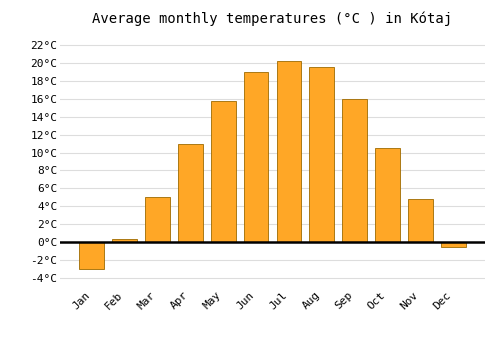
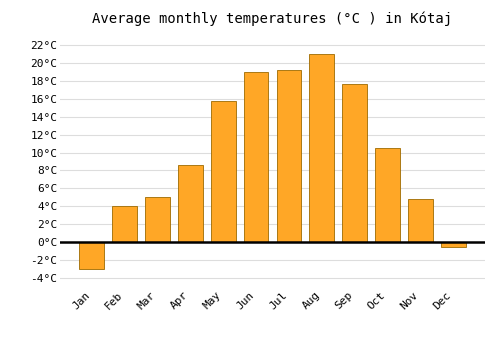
Feb: 0.3°C -> 4.0°C
Apr: 11.0°C -> 8.6°C
Jul: 20.2°C -> 19.2°C
Aug: 19.5°C -> 21.0°C
Sep: 16.0°C -> 17.6°C
